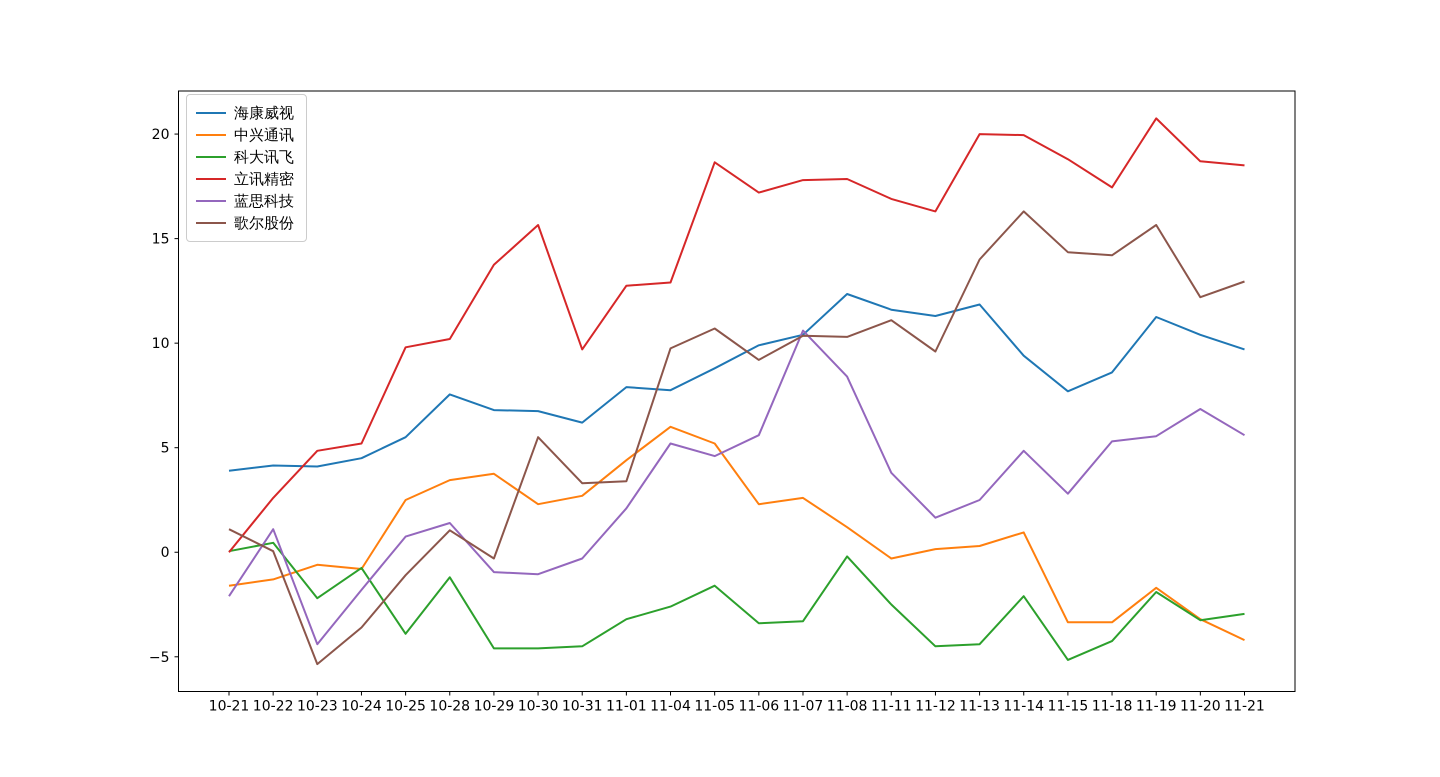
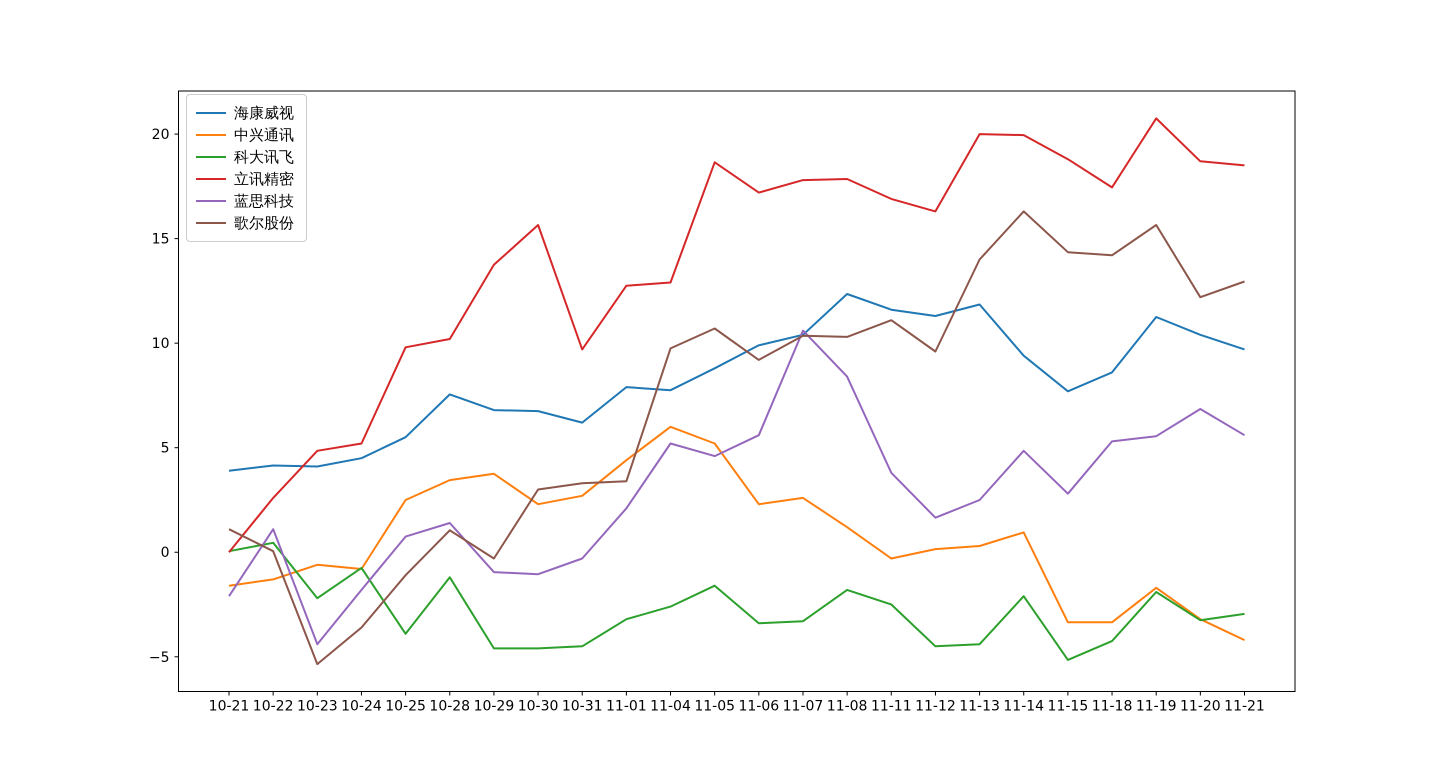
歌尔股份/10-30: 5.5 -> 3.0
科大讯飞/11-08: -0.2 -> -1.8
